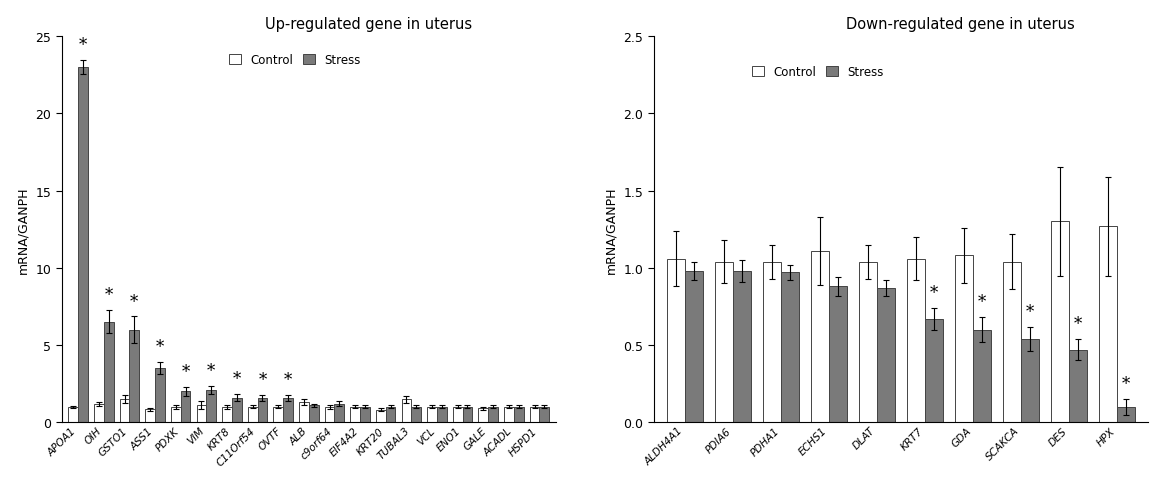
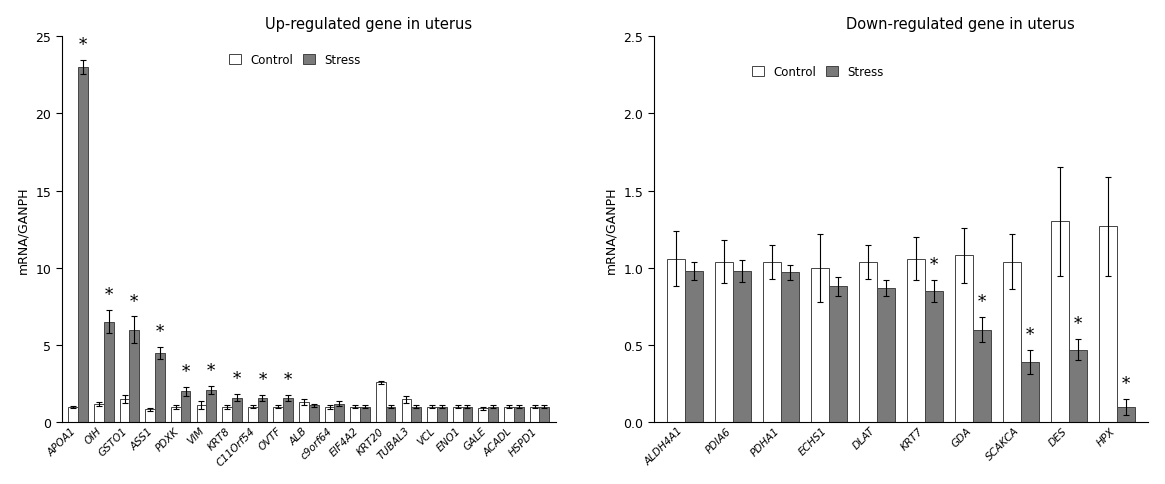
Up-regulated gene in uterus/Stress/ASS1: 3.5 -> 4.5
Up-regulated gene in uterus/Control/KRT20: 0.8 -> 2.6
Down-regulated gene in uterus/Control/ECHS1: 1.11 -> 1.00
Down-regulated gene in uterus/Stress/KRT7: 0.67 -> 0.85
Down-regulated gene in uterus/Stress/SCAKCA: 0.54 -> 0.39
